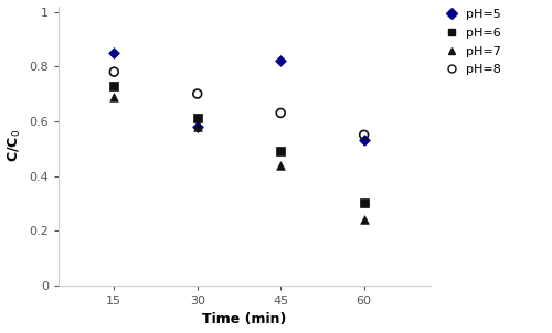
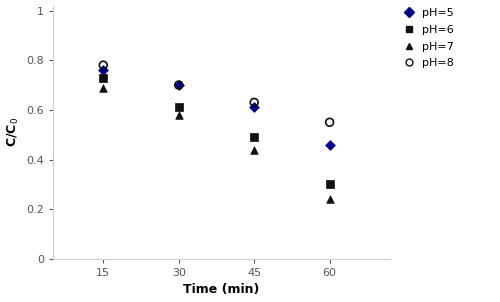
pH=5/15: 0.85 -> 0.76
pH=5/30: 0.58 -> 0.70
pH=5/45: 0.82 -> 0.61
pH=5/60: 0.53 -> 0.46
